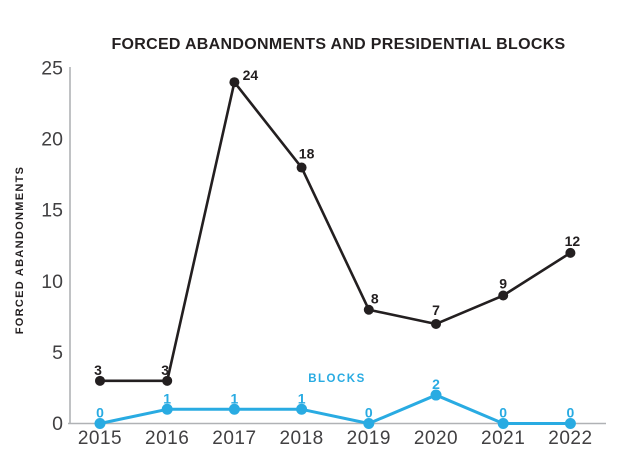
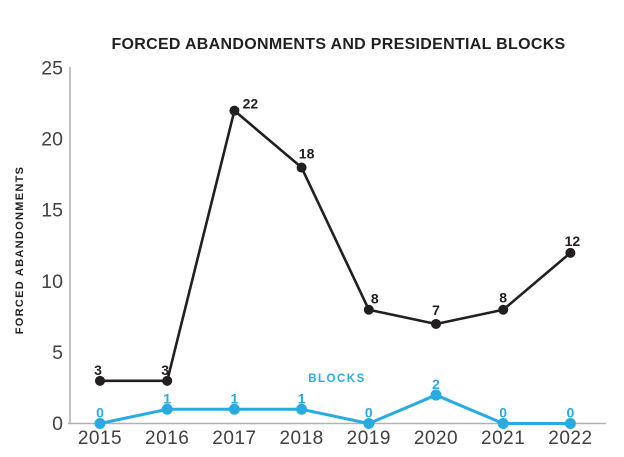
FORCED ABANDONMENTS/2017: 24 -> 22
FORCED ABANDONMENTS/2021: 9 -> 8
